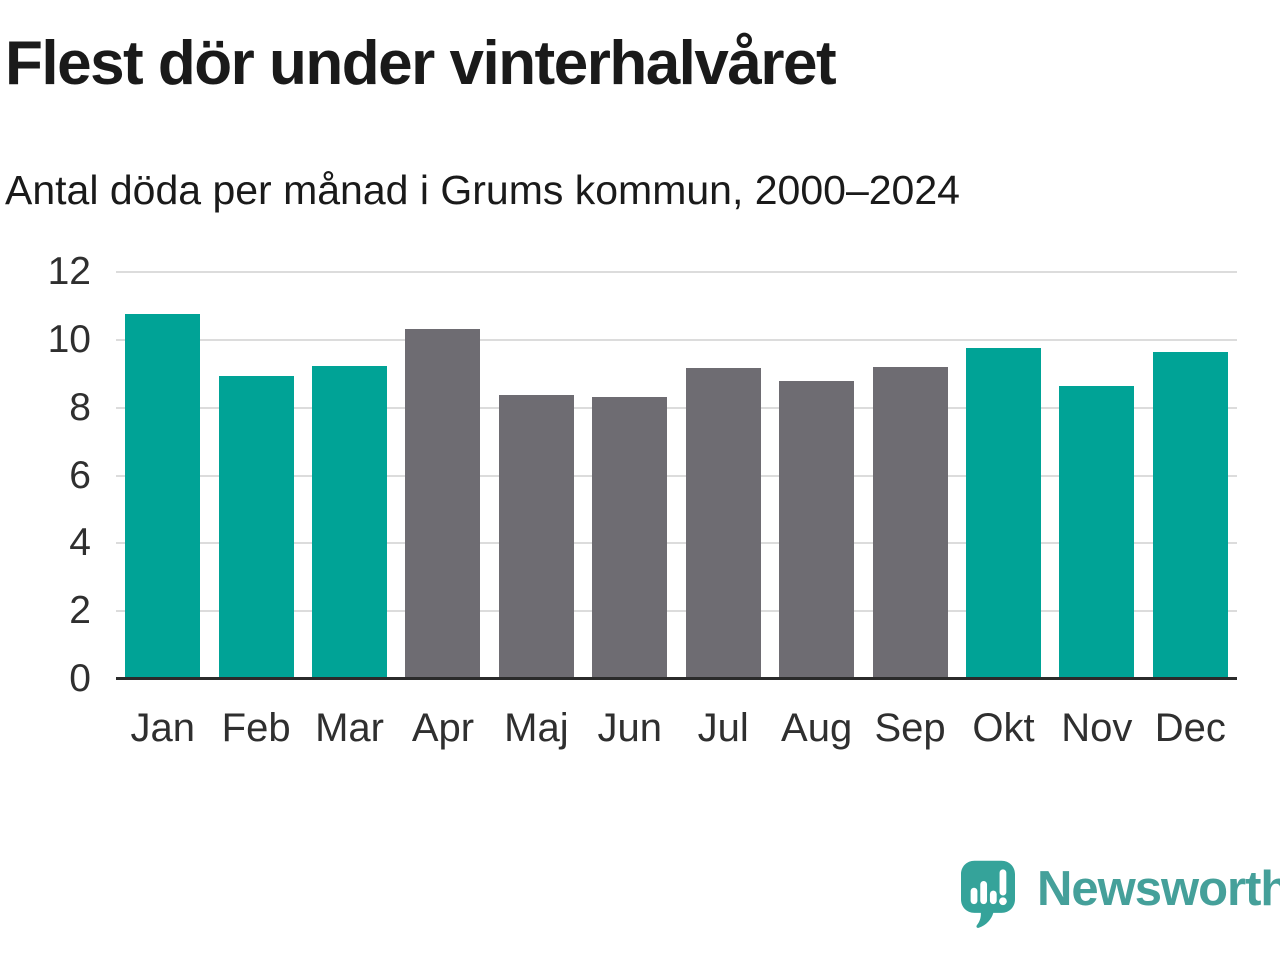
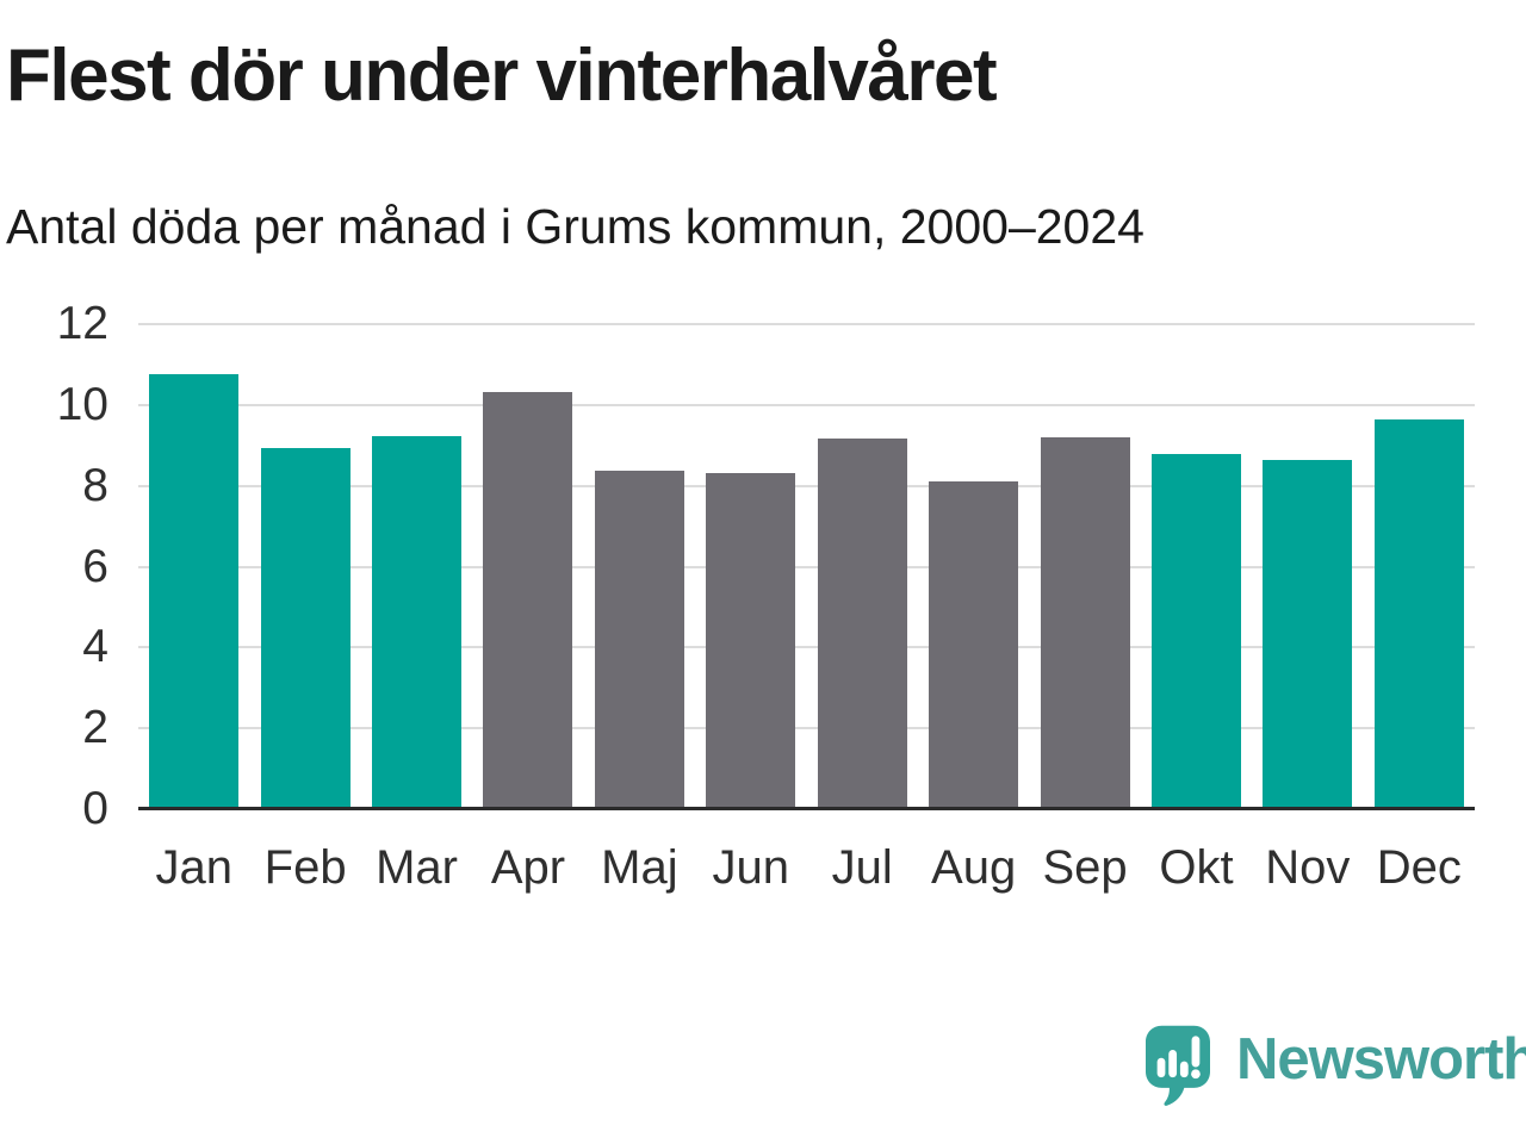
Aug: 8.8 -> 8.1
Okt: 9.8 -> 8.8
